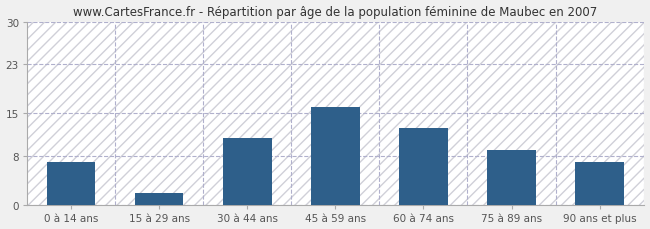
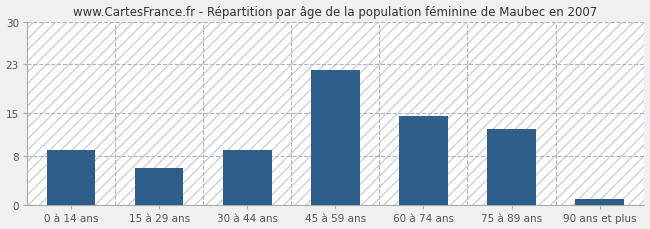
0 à 14 ans: 7.0 -> 9.0
15 à 29 ans: 2.0 -> 6.0
30 à 44 ans: 11.0 -> 9.0
45 à 59 ans: 16.0 -> 22.0
60 à 74 ans: 12.6 -> 14.5
75 à 89 ans: 9.0 -> 12.5
90 ans et plus: 7.0 -> 1.0
